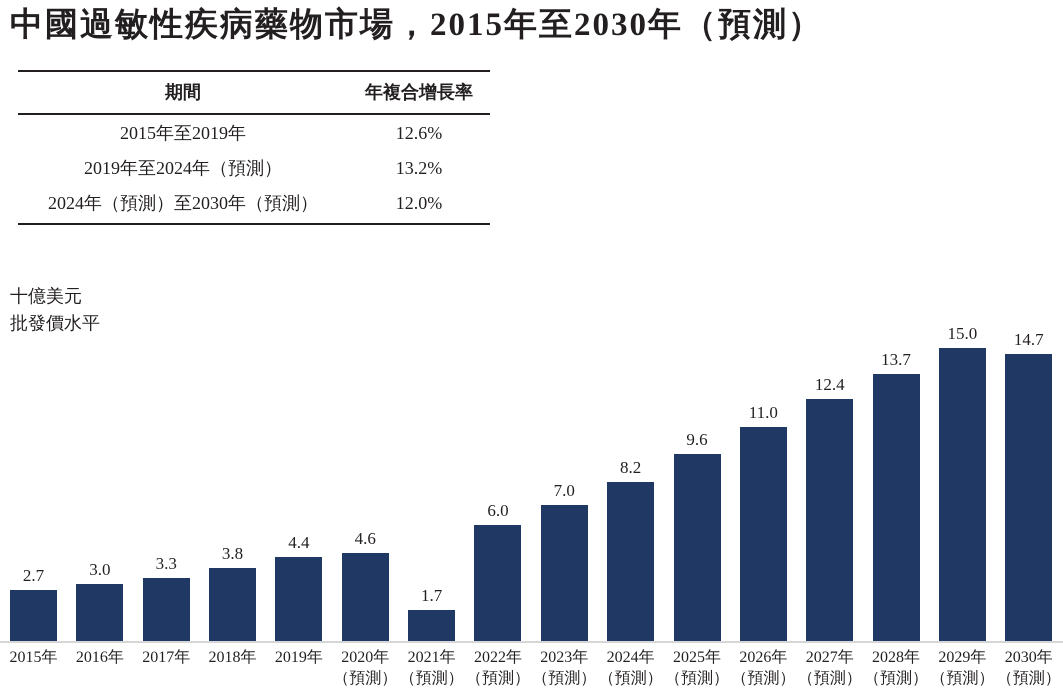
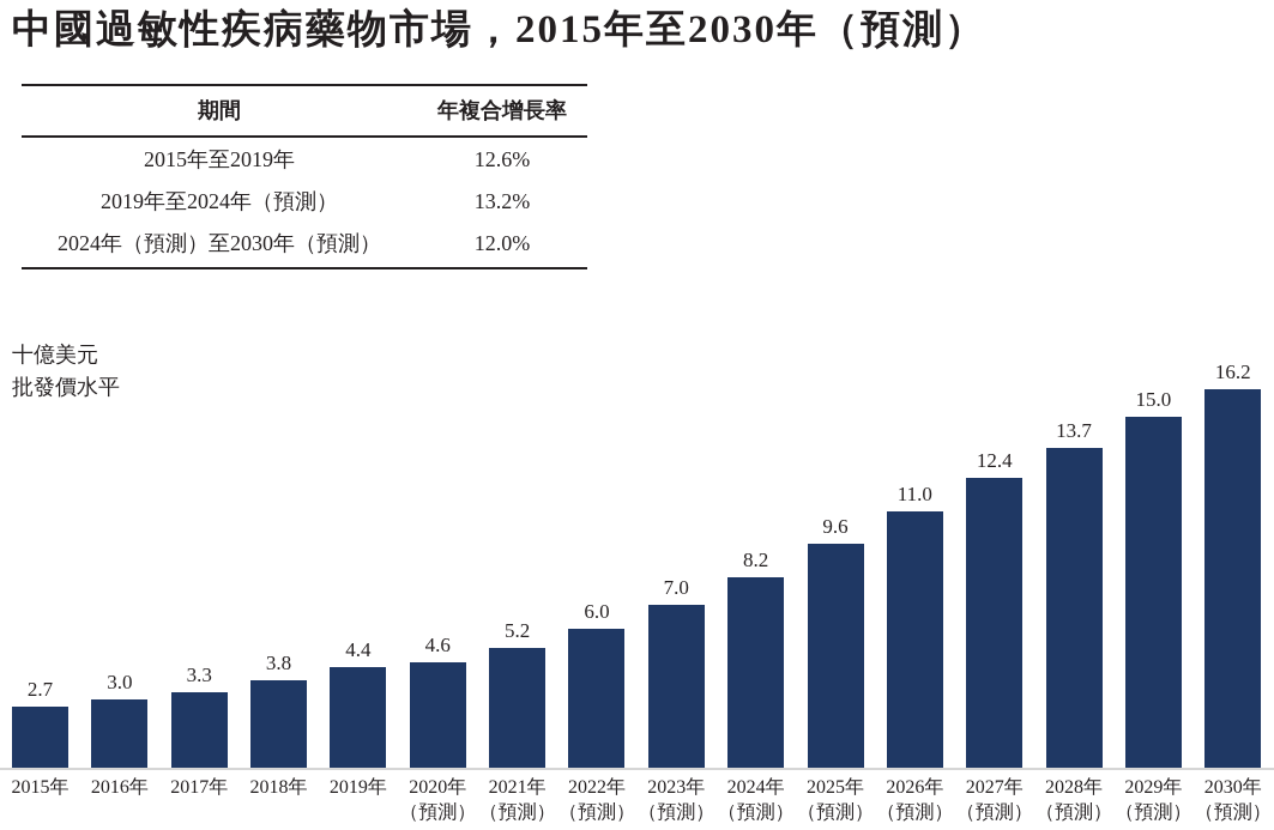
2021年: 1.7 -> 5.2
2030年: 14.7 -> 16.2
